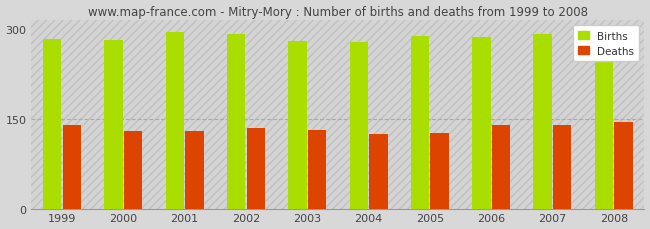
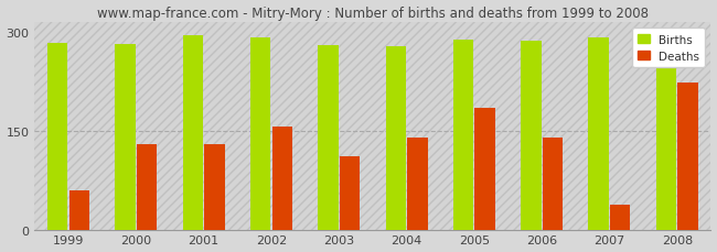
Deaths/1999: 140 -> 60
Deaths/2002: 134 -> 156
Deaths/2003: 132 -> 112
Deaths/2004: 124 -> 140
Deaths/2005: 126 -> 184
Deaths/2007: 140 -> 38
Deaths/2008: 144 -> 224
